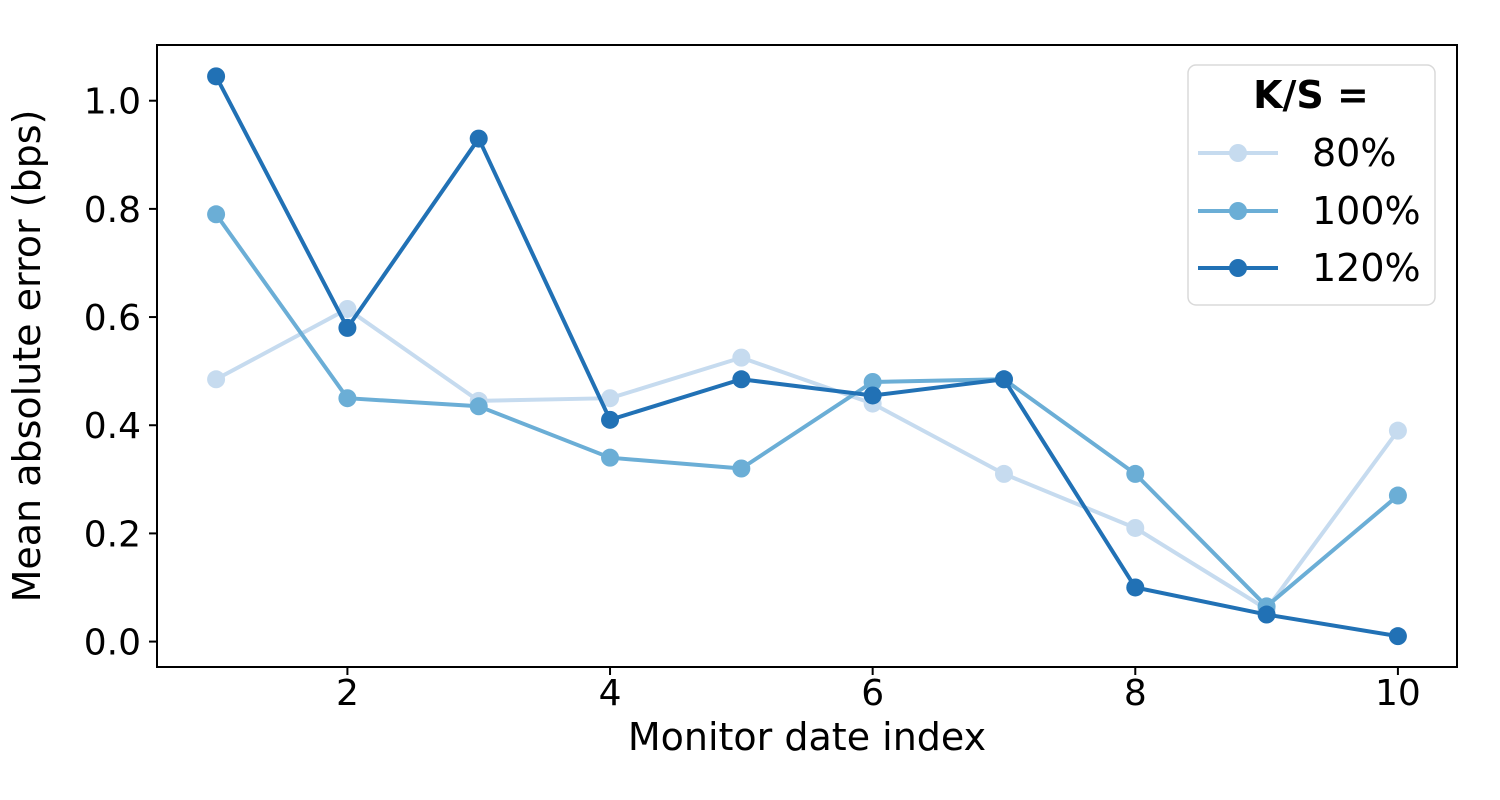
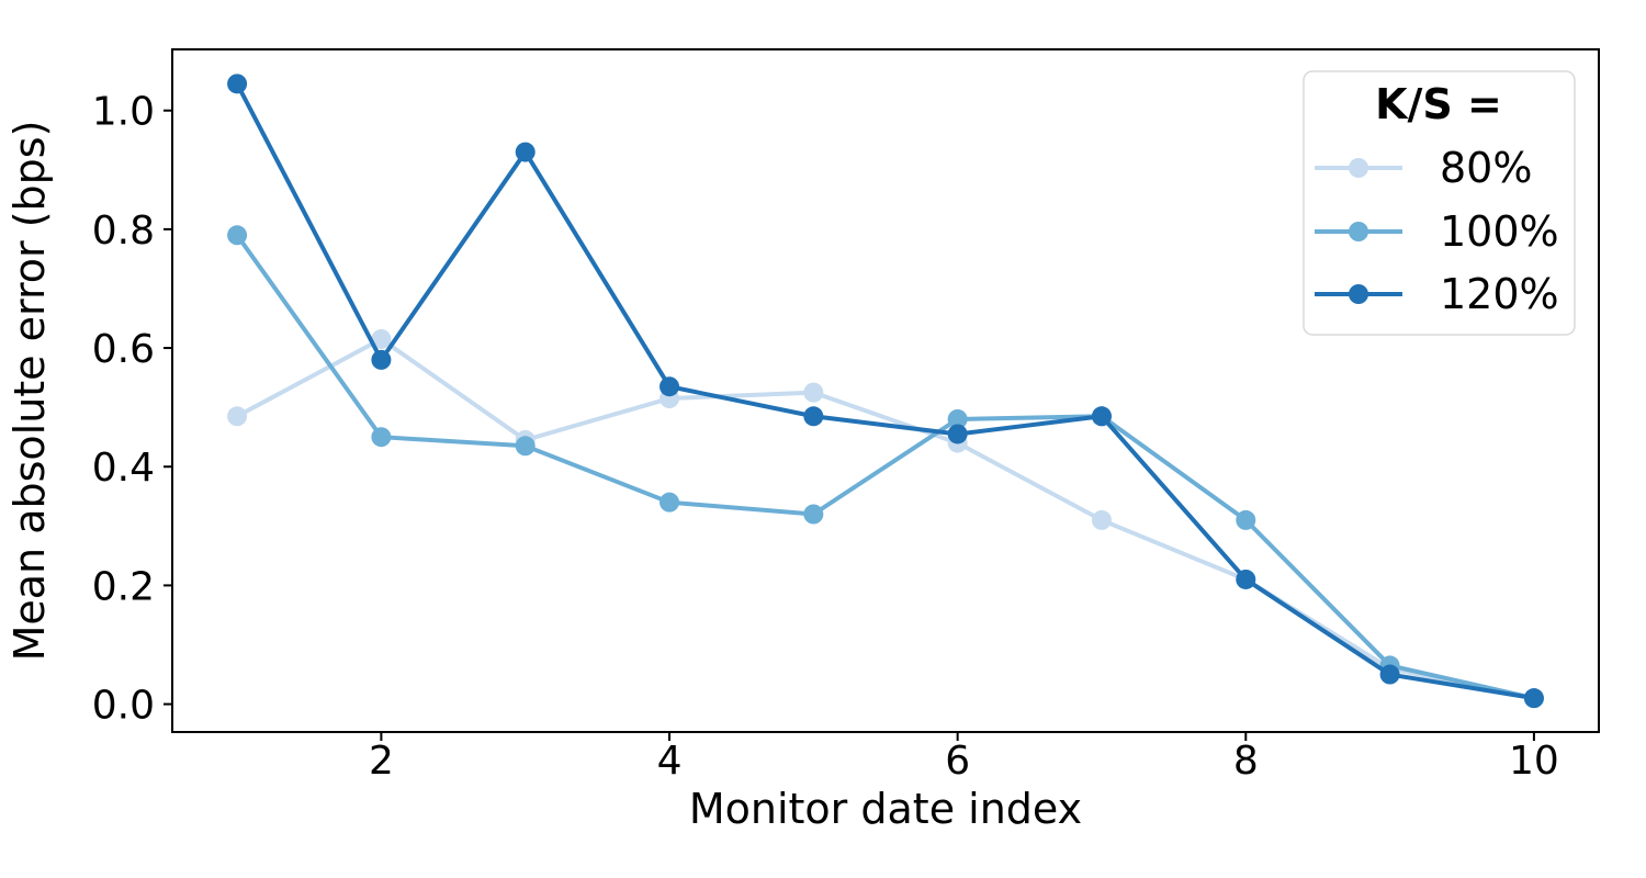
80%/4: 0.45 -> 0.52
120%/4: 0.41 -> 0.54
120%/8: 0.10 -> 0.21
80%/10: 0.39 -> 0.01
100%/10: 0.27 -> 0.01
